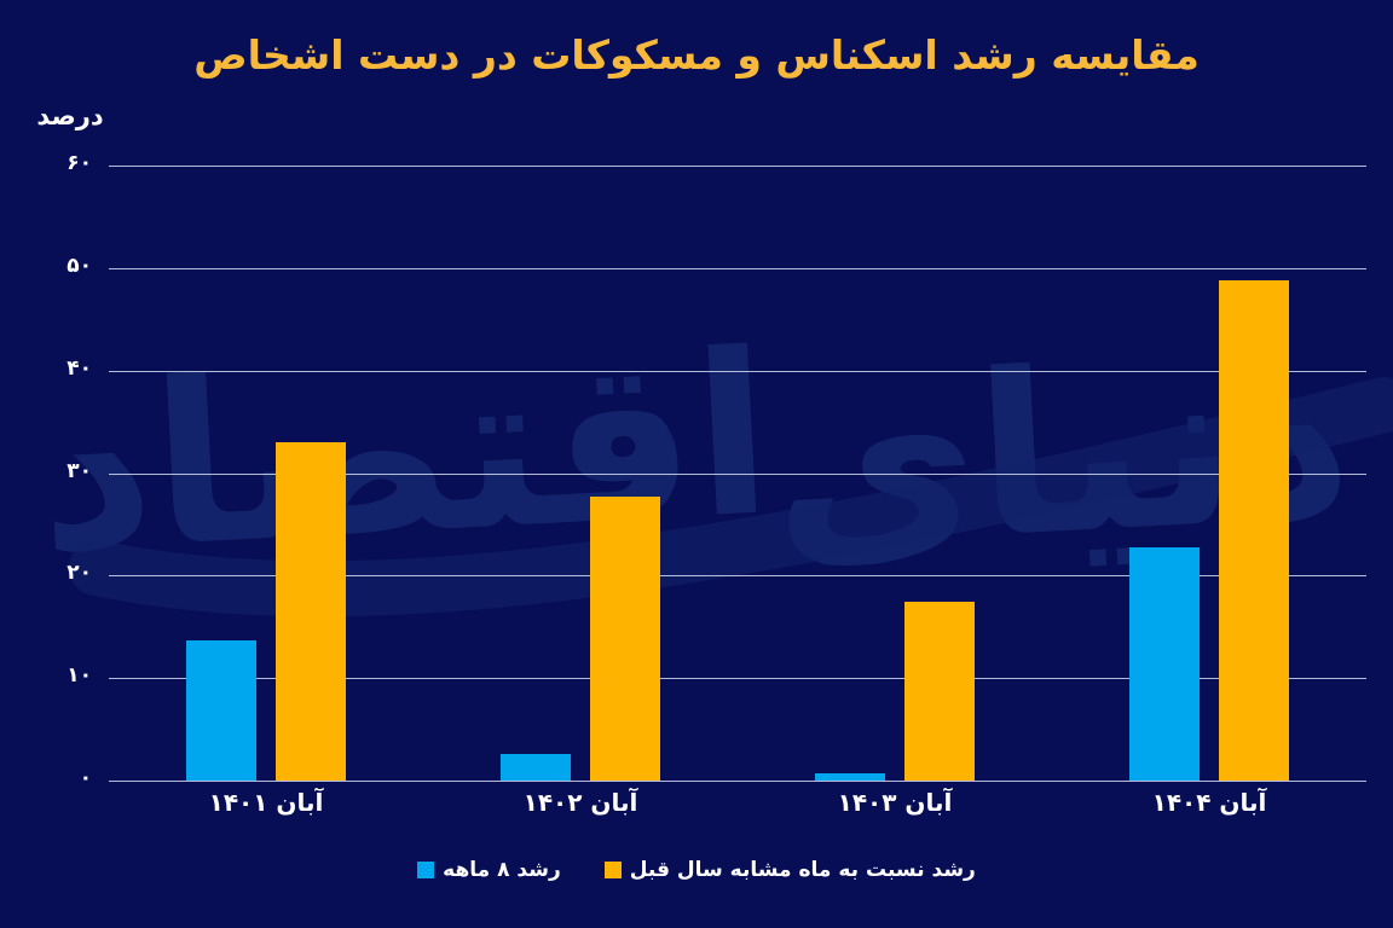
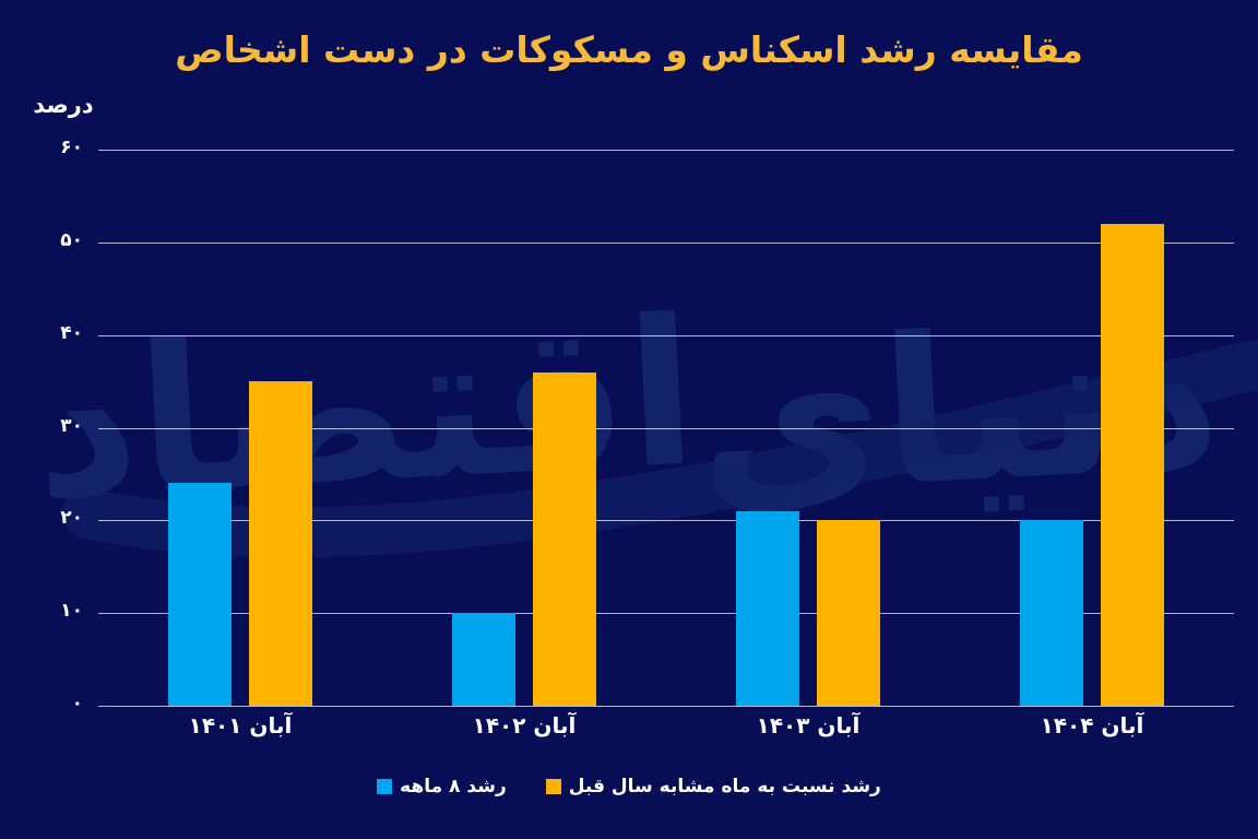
رشد ۸ ماهه/آبان ۱۴۰۱: 14 -> 24
رشد نسبت به ماه مشابه سال قبل/آبان ۱۴۰۱: 33 -> 35
رشد ۸ ماهه/آبان ۱۴۰۲: 3 -> 10
رشد نسبت به ماه مشابه سال قبل/آبان ۱۴۰۲: 28 -> 36
رشد ۸ ماهه/آبان ۱۴۰۳: 1 -> 21
رشد نسبت به ماه مشابه سال قبل/آبان ۱۴۰۳: 18 -> 20
رشد ۸ ماهه/آبان ۱۴۰۴: 23 -> 20
رشد نسبت به ماه مشابه سال قبل/آبان ۱۴۰۴: 49 -> 52
